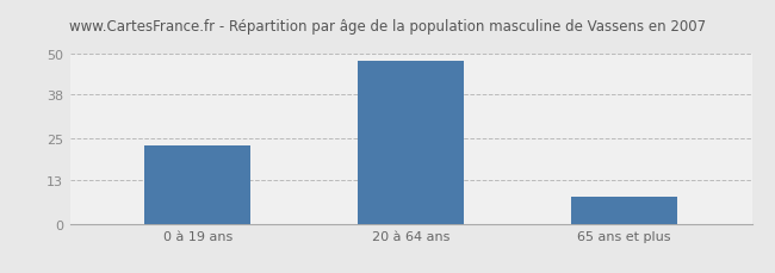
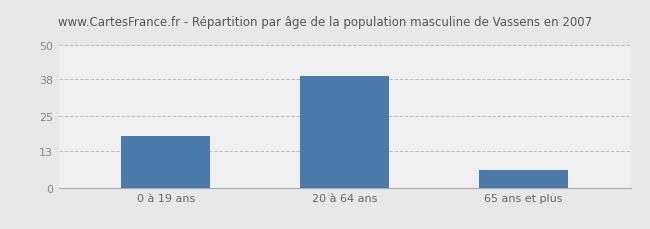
0 à 19 ans: 23 -> 18
20 à 64 ans: 48 -> 39
65 ans et plus: 8 -> 6
